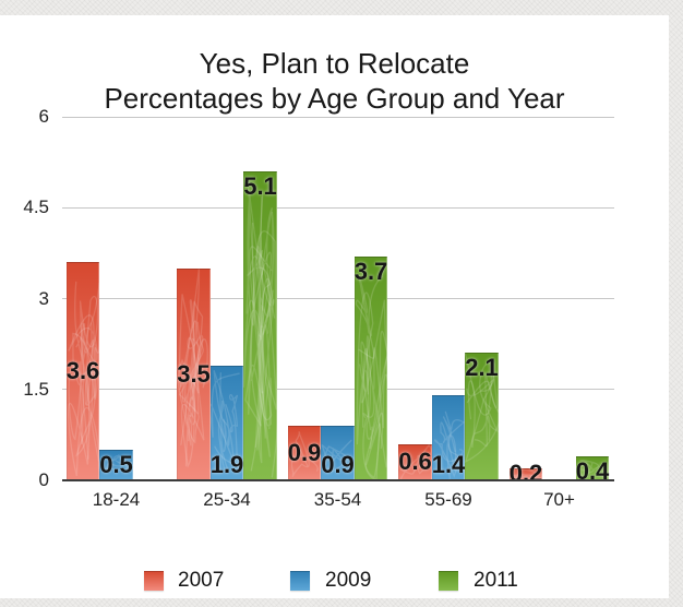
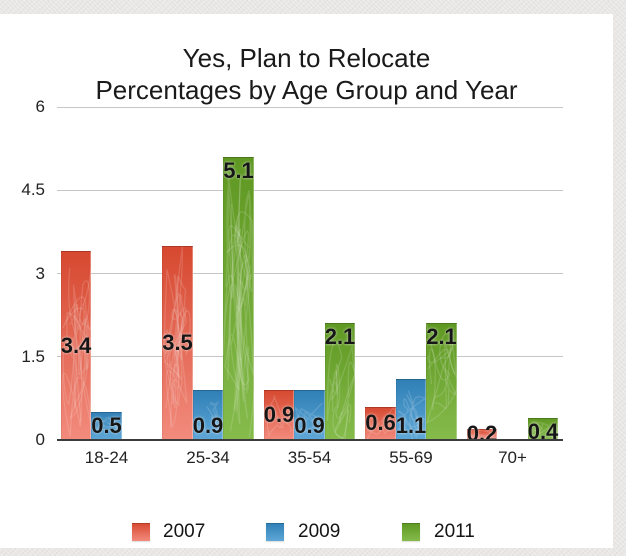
2007/18-24: 3.6 -> 3.4
2009/25-34: 1.9 -> 0.9
2011/35-54: 3.7 -> 2.1
2009/55-69: 1.4 -> 1.1
